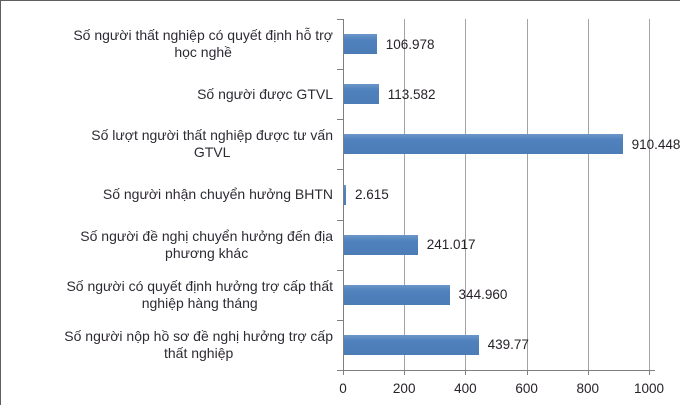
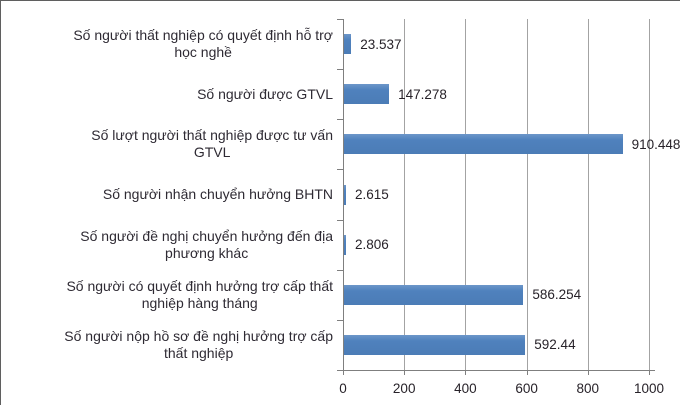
Số người thất nghiệp có quyết định hỗ trợ học nghề: 106.978 -> 23.537
Số người được GTVL: 113.582 -> 147.278
Số người đề nghị chuyển hưởng đến địa phương khác: 241.017 -> 2.806
Số người có quyết định hưởng trợ cấp thất nghiệp hàng tháng: 344.960 -> 586.254
Số người nộp hồ sơ đề nghị hưởng trợ cấp thất nghiệp: 439.77 -> 592.44
